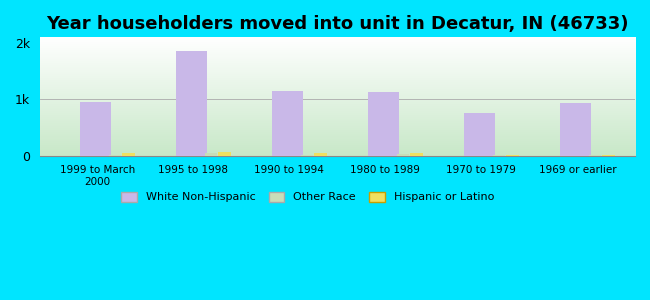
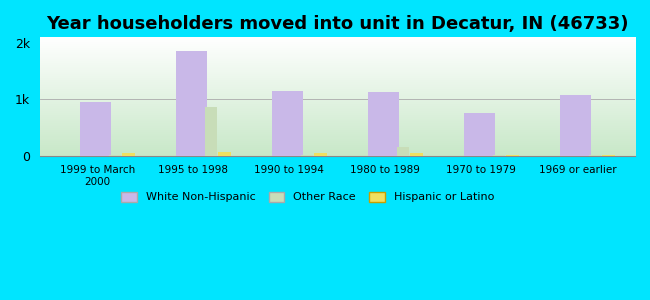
Other Race/1995 to 1998: 0.06k -> 0.86k
Other Race/1980 to 1989: 0.02k -> 0.16k
White Non-Hispanic/1969 or earlier: 0.93k -> 1.08k
